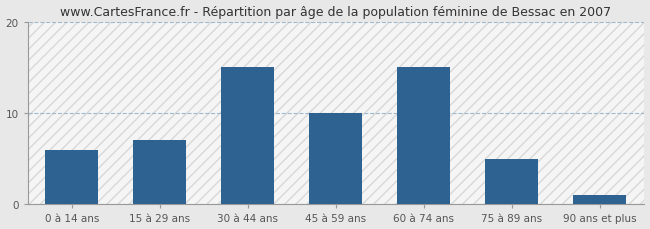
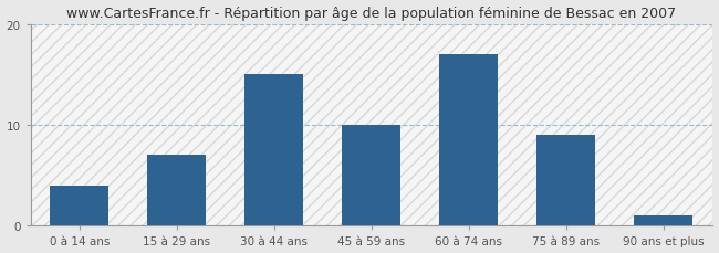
0 à 14 ans: 6 -> 4
60 à 74 ans: 15 -> 17
75 à 89 ans: 5 -> 9
